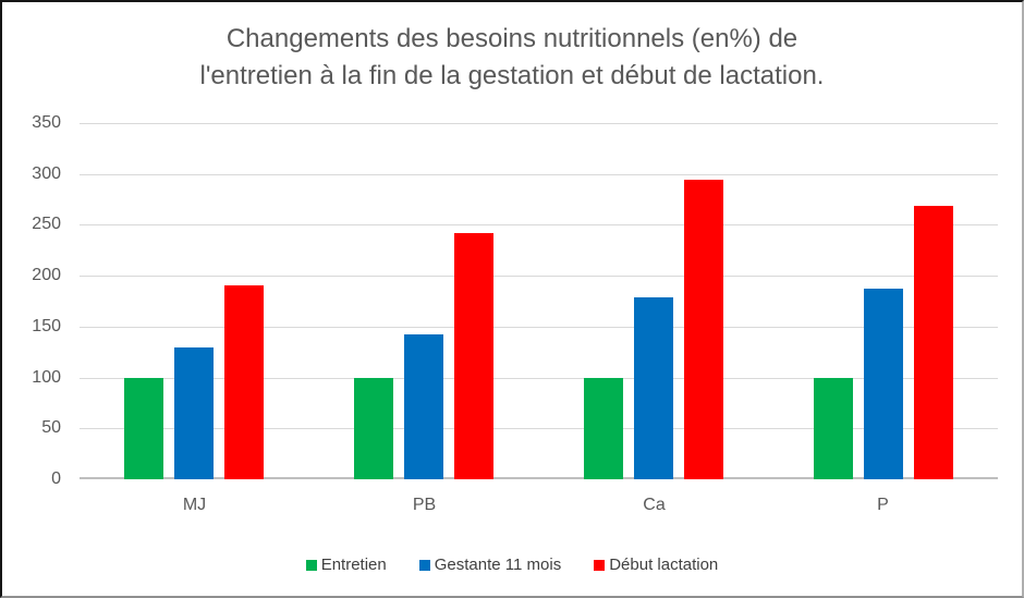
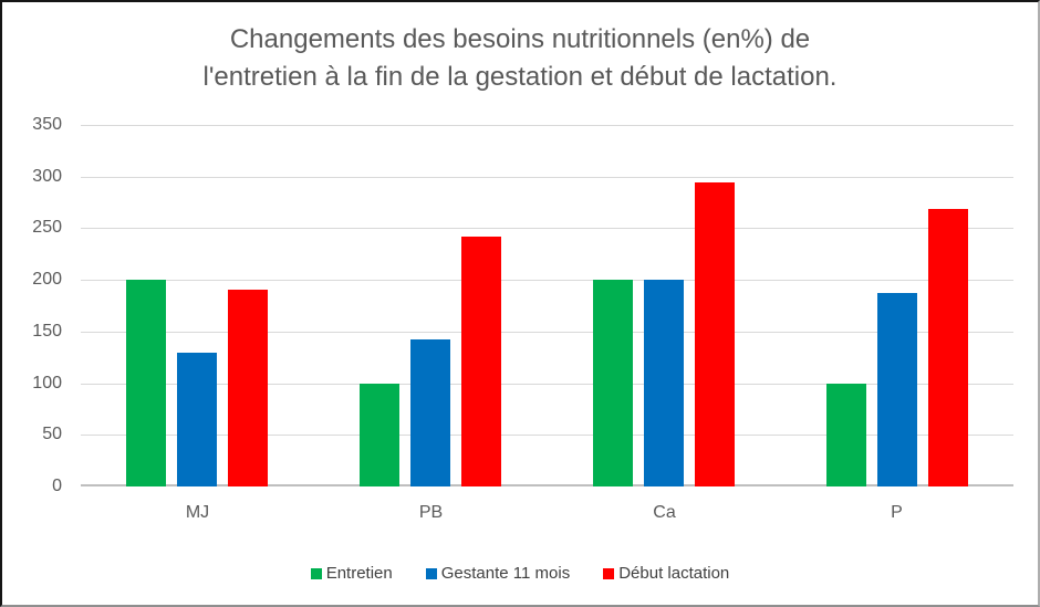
Entretien/MJ: 100 -> 200
Entretien/Ca: 100 -> 200
Gestante 11 mois/Ca: 180 -> 200
